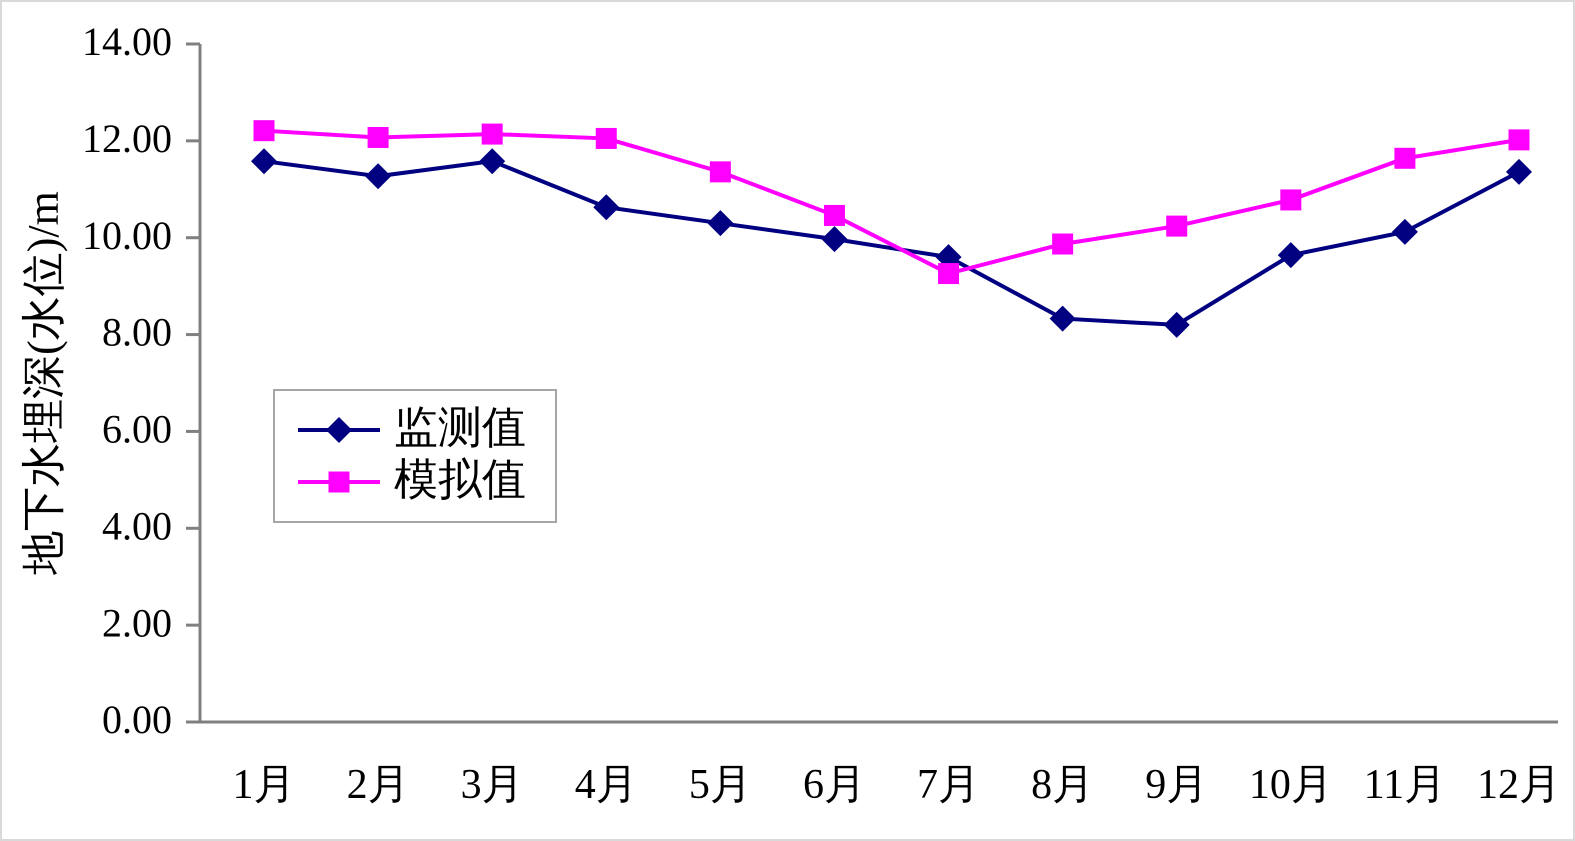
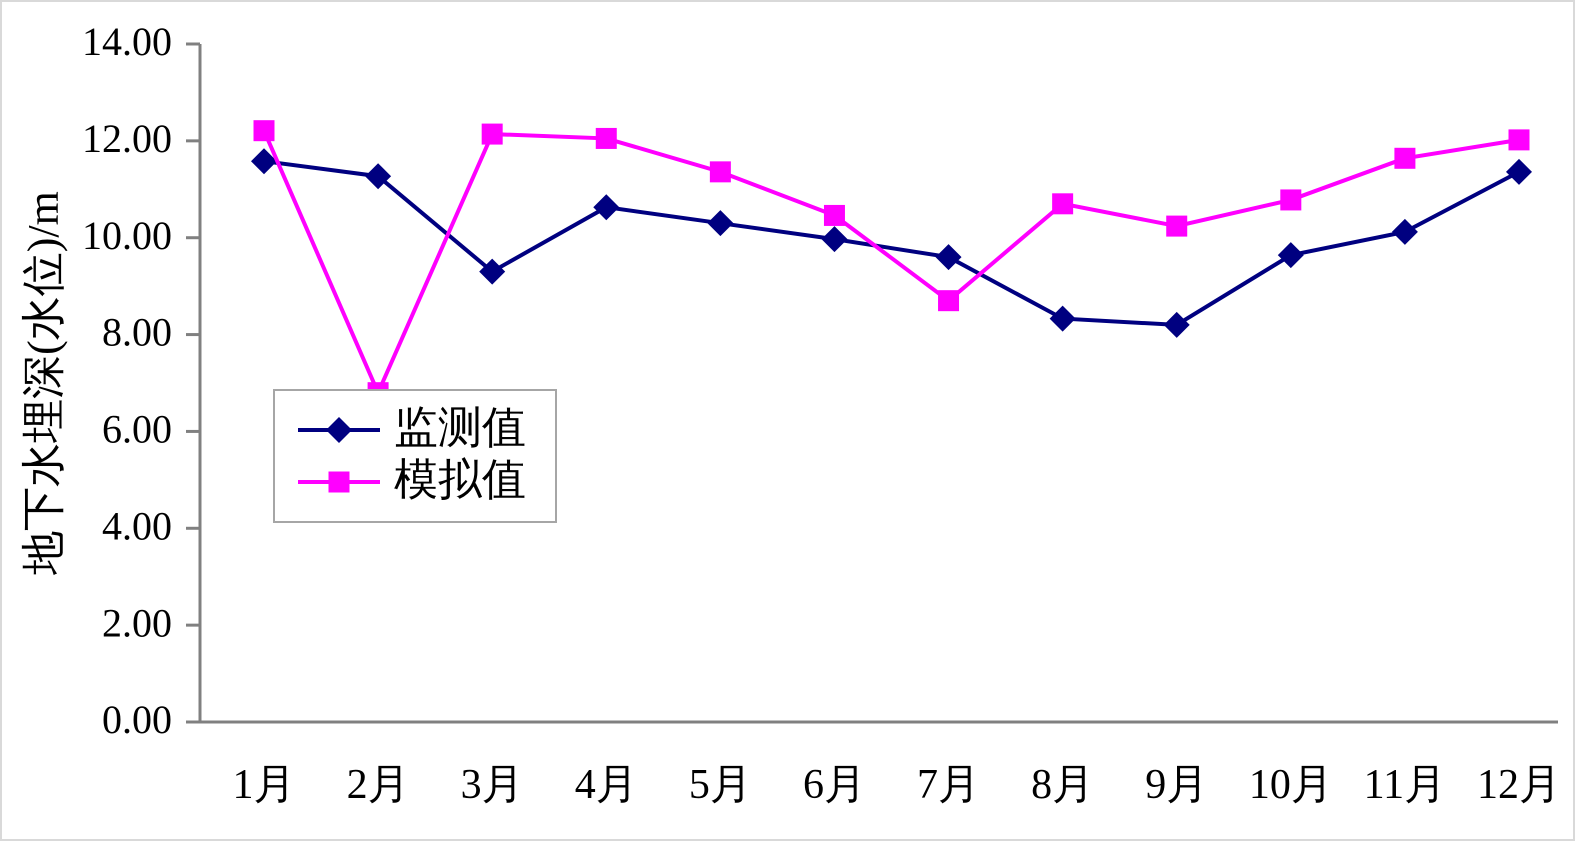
模拟值/2月: 12.1 -> 6.8
监测值/3月: 11.6 -> 9.3
模拟值/7月: 9.3 -> 8.7
模拟值/8月: 9.9 -> 10.7
